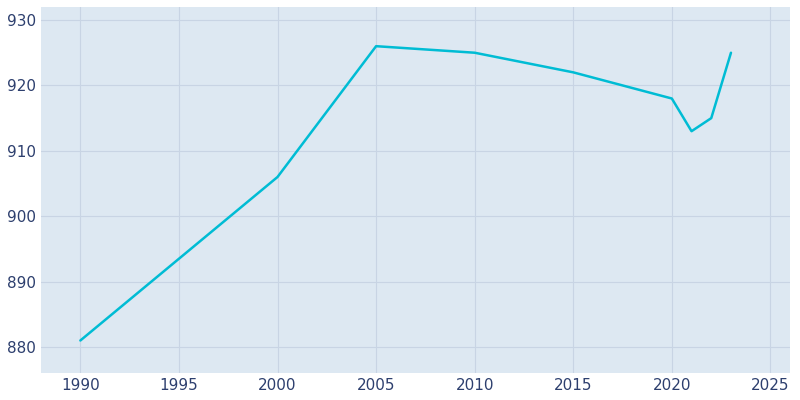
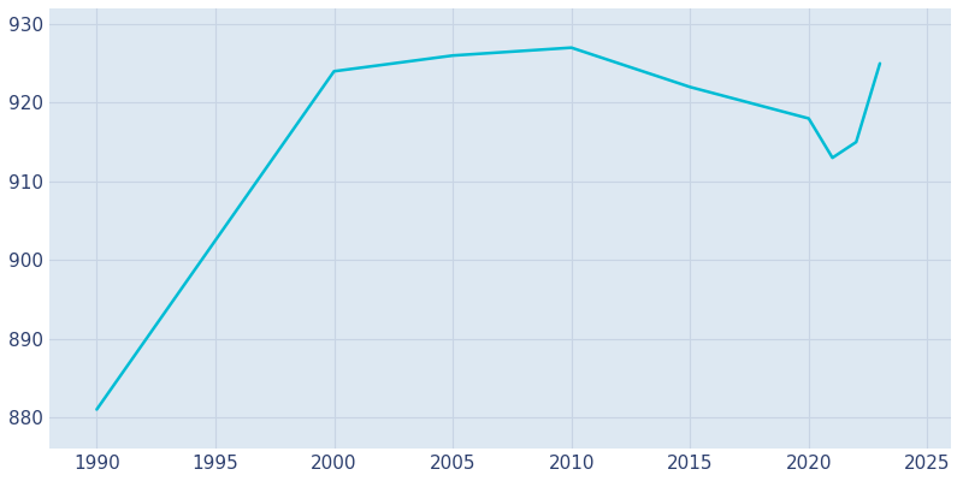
2000: 906 -> 924
2010: 925 -> 927
